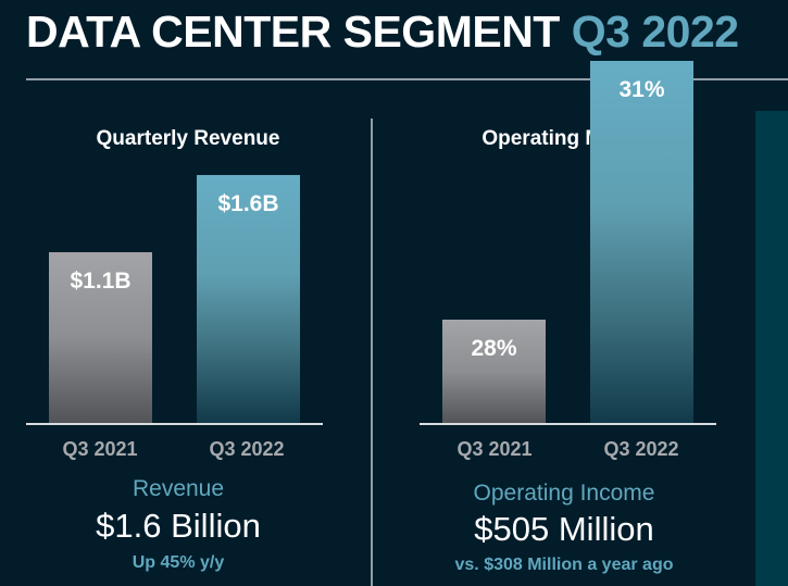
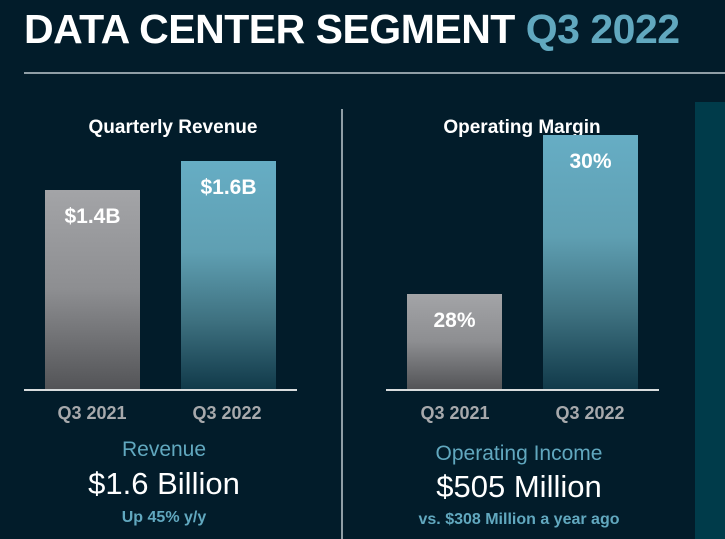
Quarterly Revenue/Q3 2021: $1.1B -> $1.4B
Operating Margin/Q3 2022: 31% -> 30%
